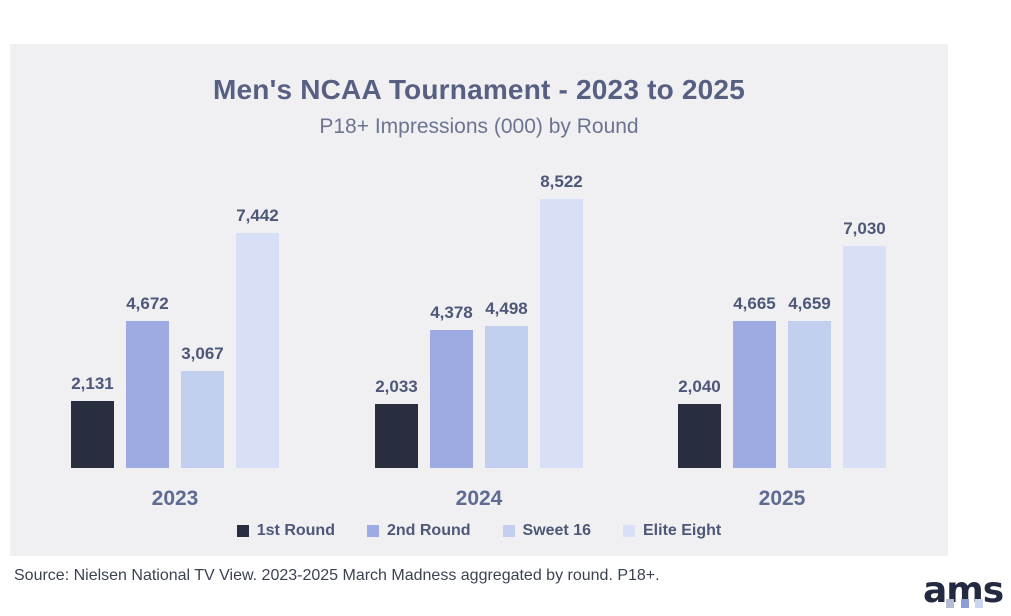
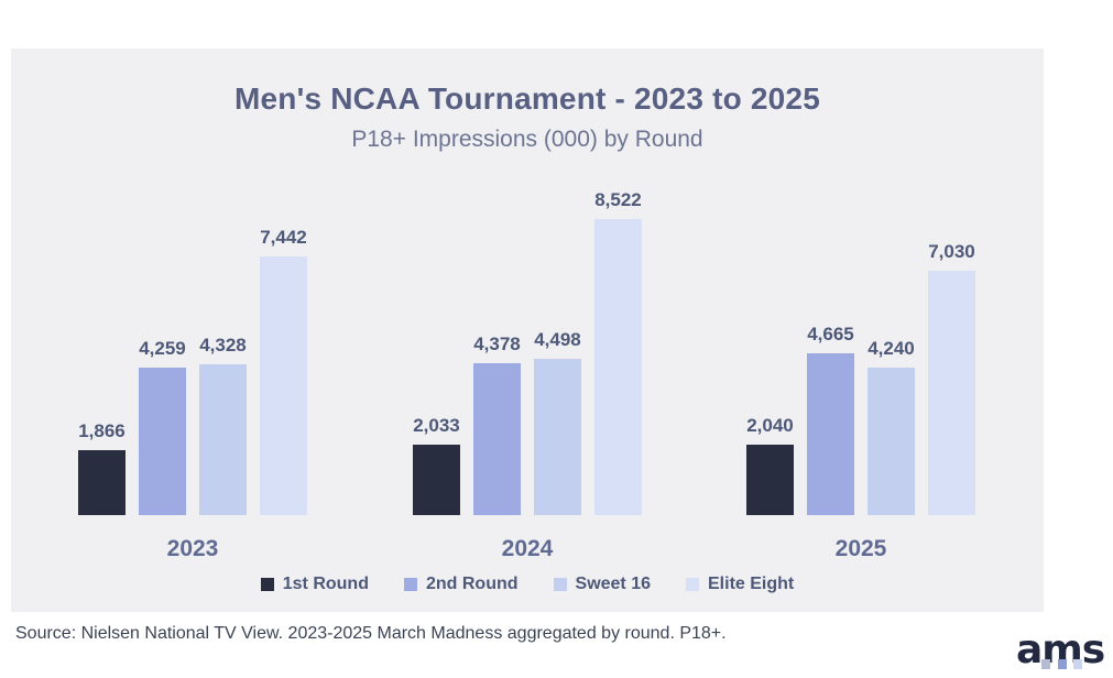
1st Round/2023: 2,131 -> 1,866
2nd Round/2023: 4,672 -> 4,259
Sweet 16/2023: 3,067 -> 4,328
Sweet 16/2025: 4,659 -> 4,240
